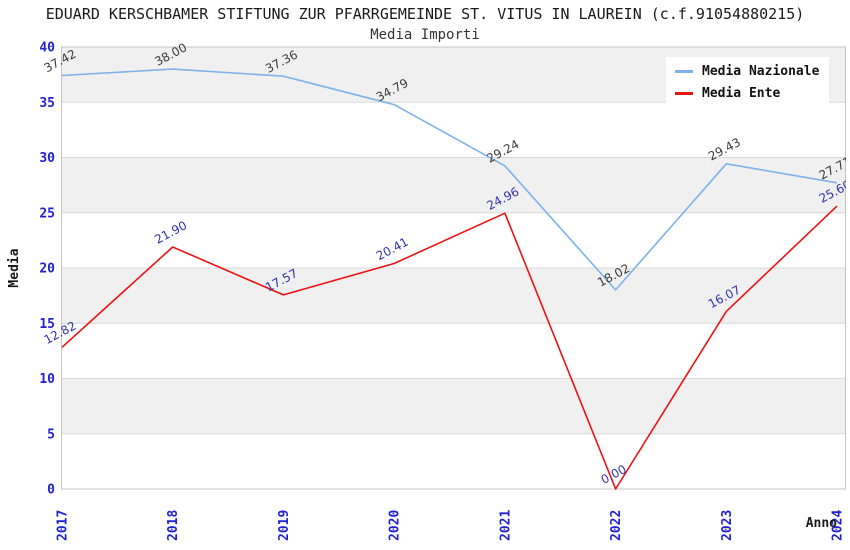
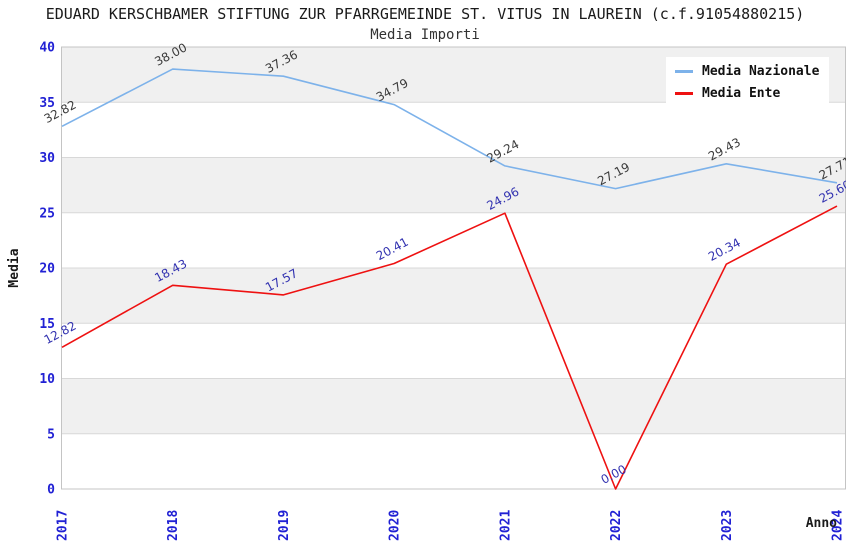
Media Nazionale/2017: 37.42 -> 32.82
Media Ente/2018: 21.90 -> 18.43
Media Nazionale/2022: 18.02 -> 27.19
Media Ente/2023: 16.07 -> 20.34
